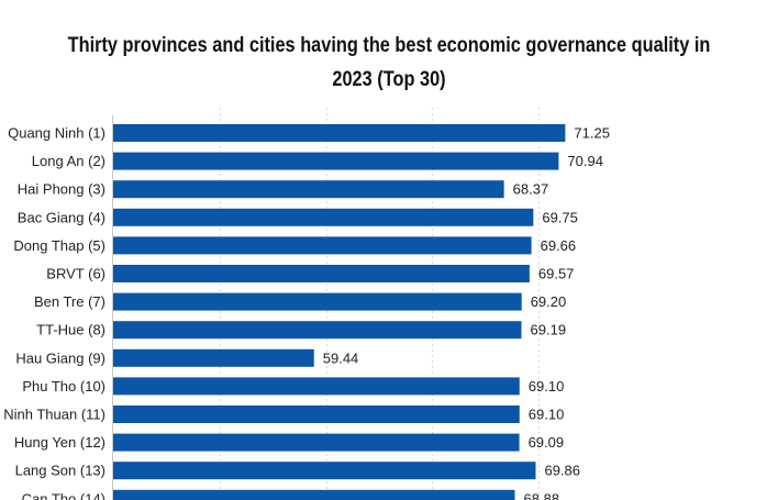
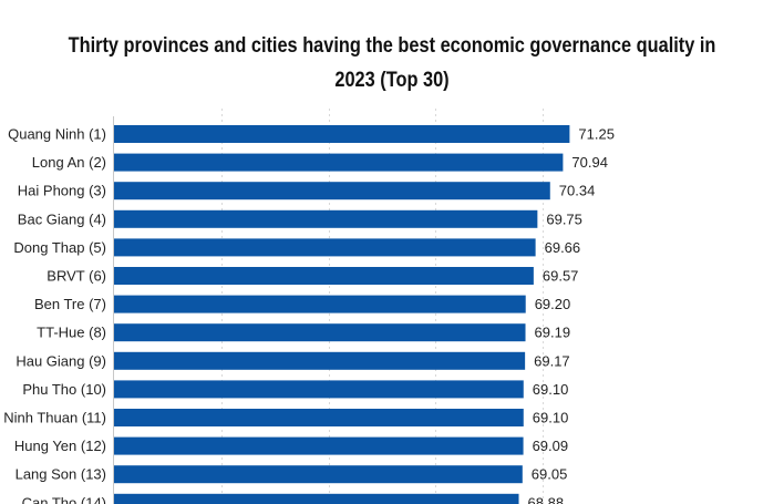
Hai Phong (3): 68.37 -> 70.34
Hau Giang (9): 59.44 -> 69.17
Lang Son (13): 69.86 -> 69.05
